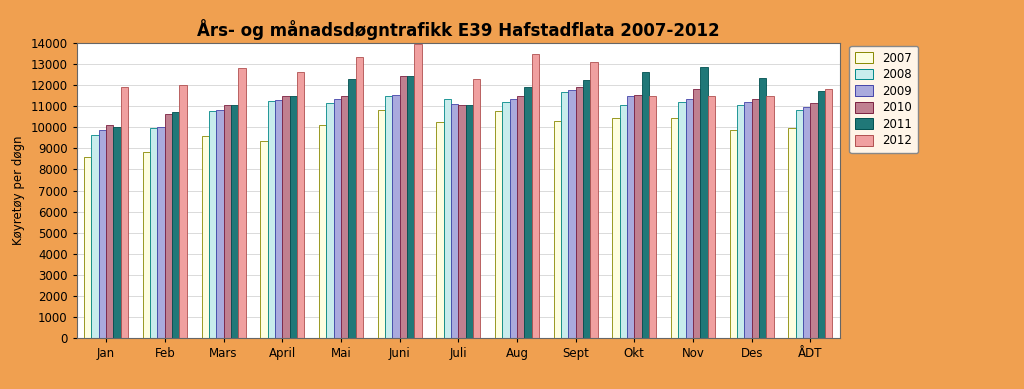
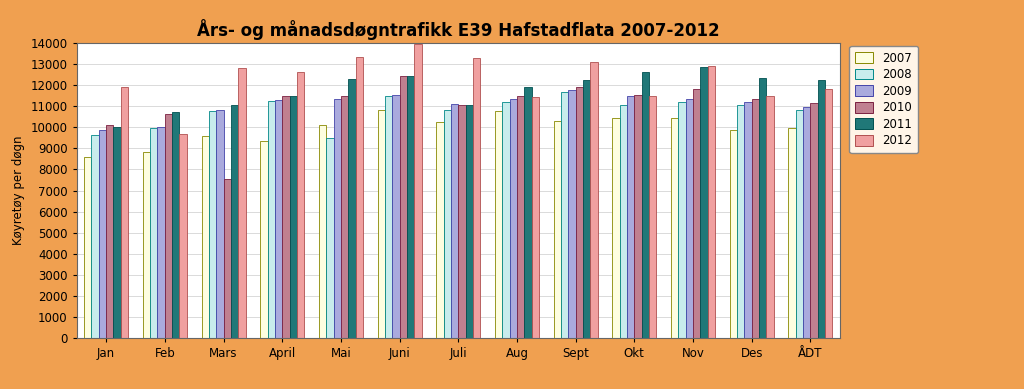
2012/Feb: 12000 -> 9700
2010/Mars: 11050 -> 7550
2008/Mai: 11150 -> 9500
2008/Juli: 11350 -> 10800
2012/Juli: 12300 -> 13300
2012/Aug: 13450 -> 11450
2012/Nov: 11500 -> 12900
2011/ÅDT: 11700 -> 12250
